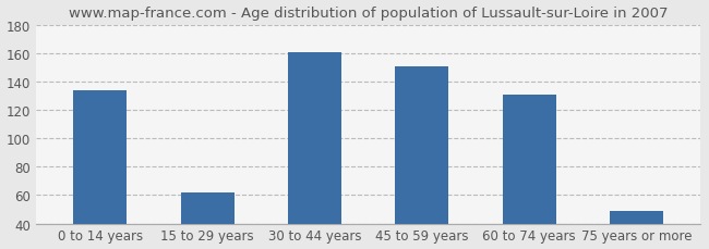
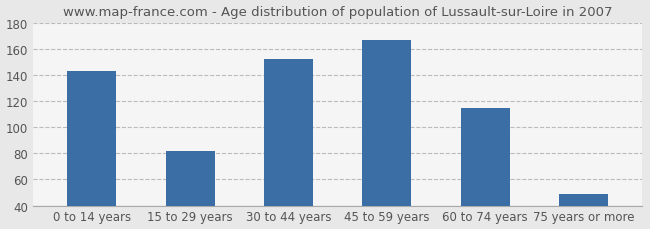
0 to 14 years: 134 -> 143
15 to 29 years: 62 -> 82
30 to 44 years: 161 -> 152
45 to 59 years: 151 -> 167
60 to 74 years: 131 -> 115
